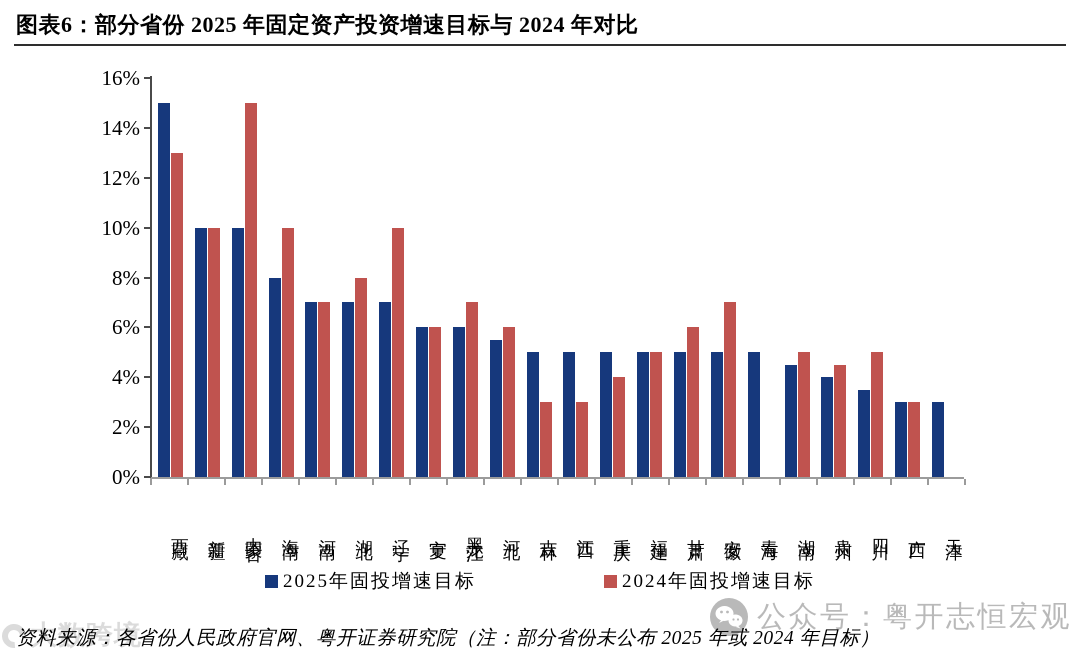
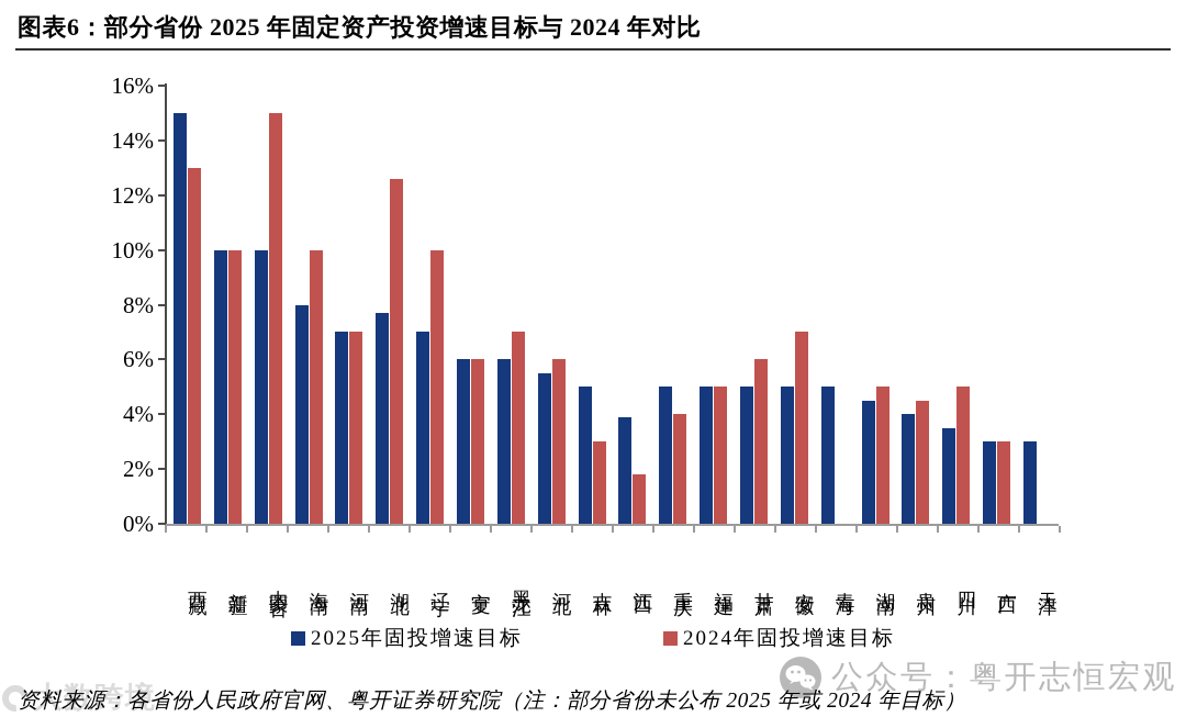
2025年固投增速目标/湖北: 7.0% -> 7.7%
2024年固投增速目标/湖北: 8.0% -> 12.6%
2025年固投增速目标/江西: 5.0% -> 3.9%
2024年固投增速目标/江西: 3.0% -> 1.8%
